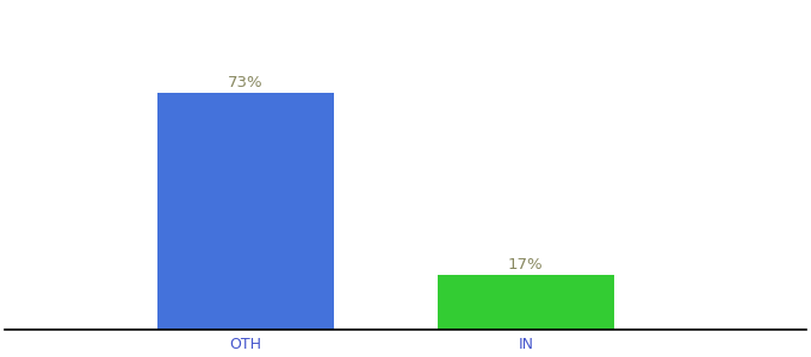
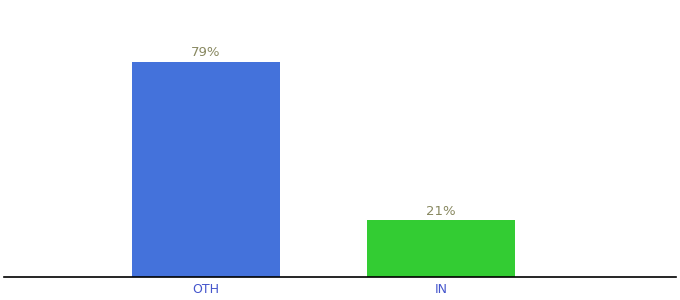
OTH: 73% -> 79%
IN: 17% -> 21%
